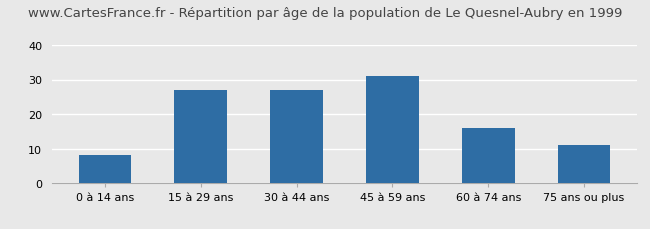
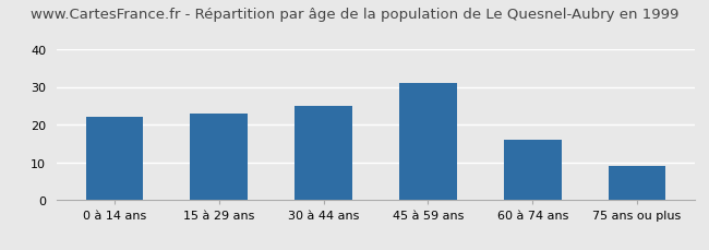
0 à 14 ans: 8 -> 22
15 à 29 ans: 27 -> 23
30 à 44 ans: 27 -> 25
75 ans ou plus: 11 -> 9
